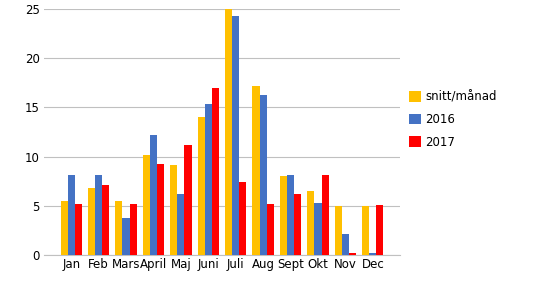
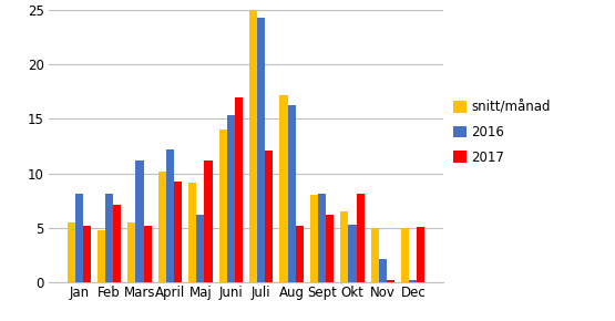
snitt/månad/Feb: 6.8 -> 4.8
2016/Mars: 3.8 -> 11.2
2017/Juli: 7.4 -> 12.1
